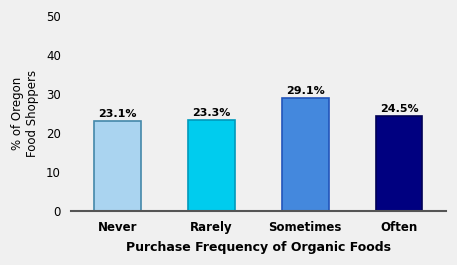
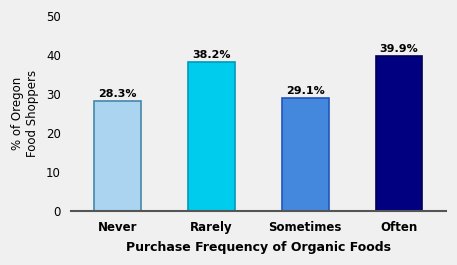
Never: 23.1% -> 28.3%
Rarely: 23.3% -> 38.2%
Often: 24.5% -> 39.9%
